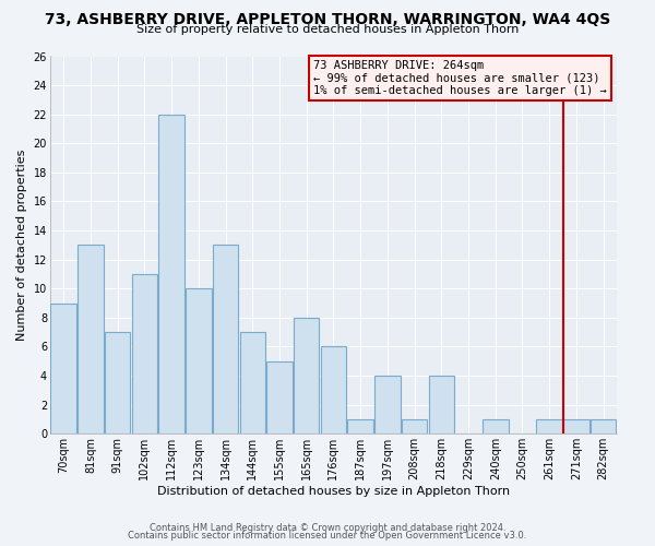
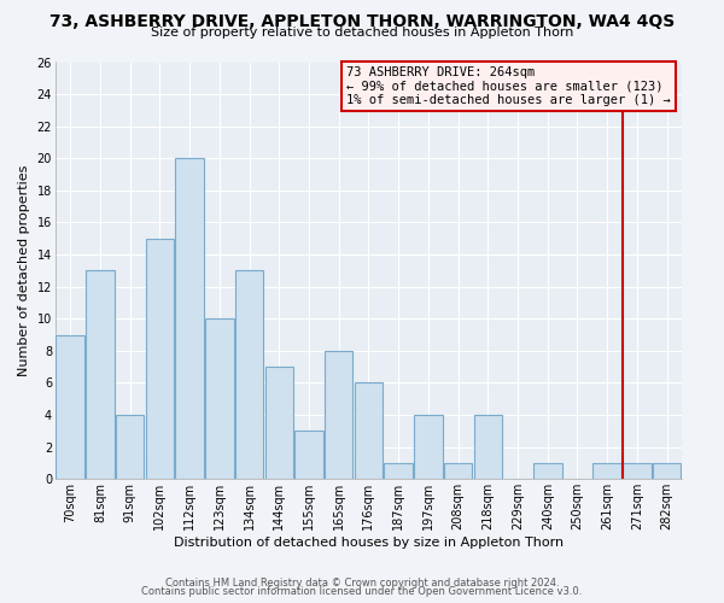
91sqm: 7 -> 4
102sqm: 11 -> 15
112sqm: 22 -> 20
155sqm: 5 -> 3
